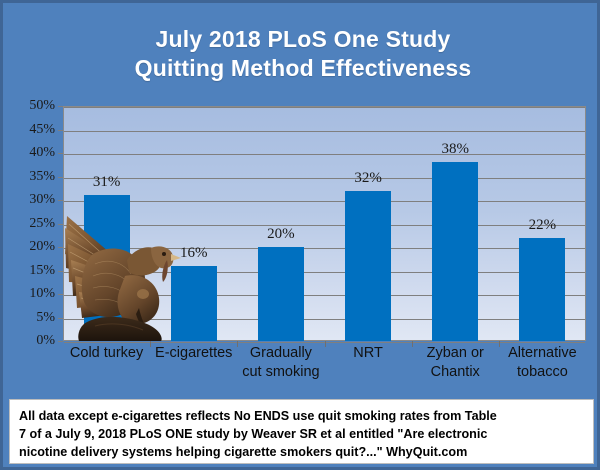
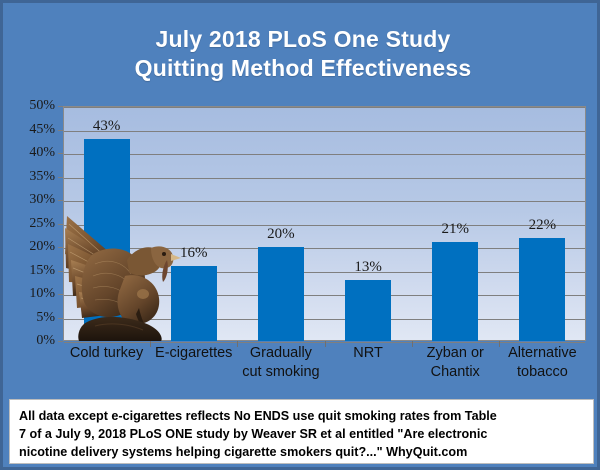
Cold turkey: 31% -> 43%
NRT: 32% -> 13%
Zyban or Chantix: 38% -> 21%
